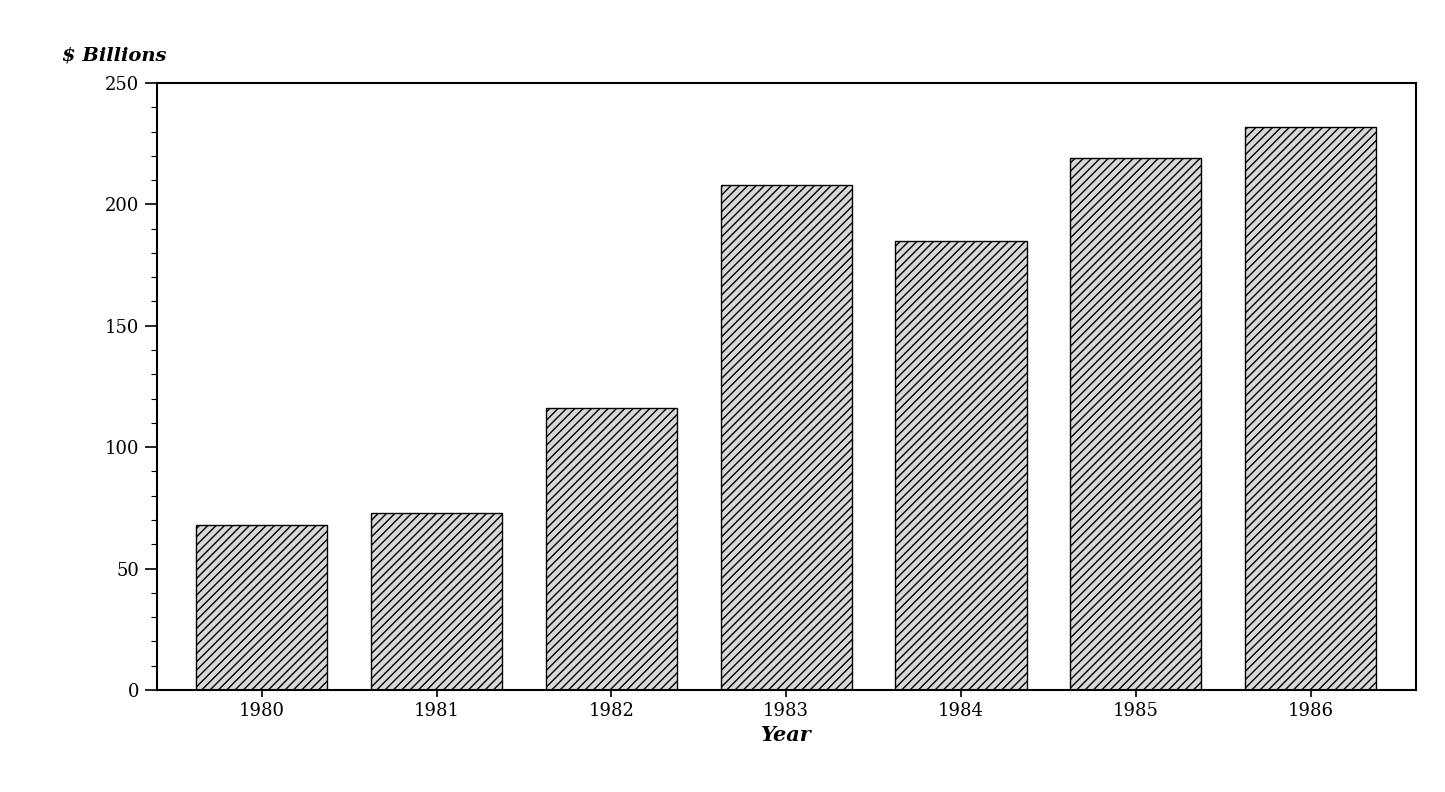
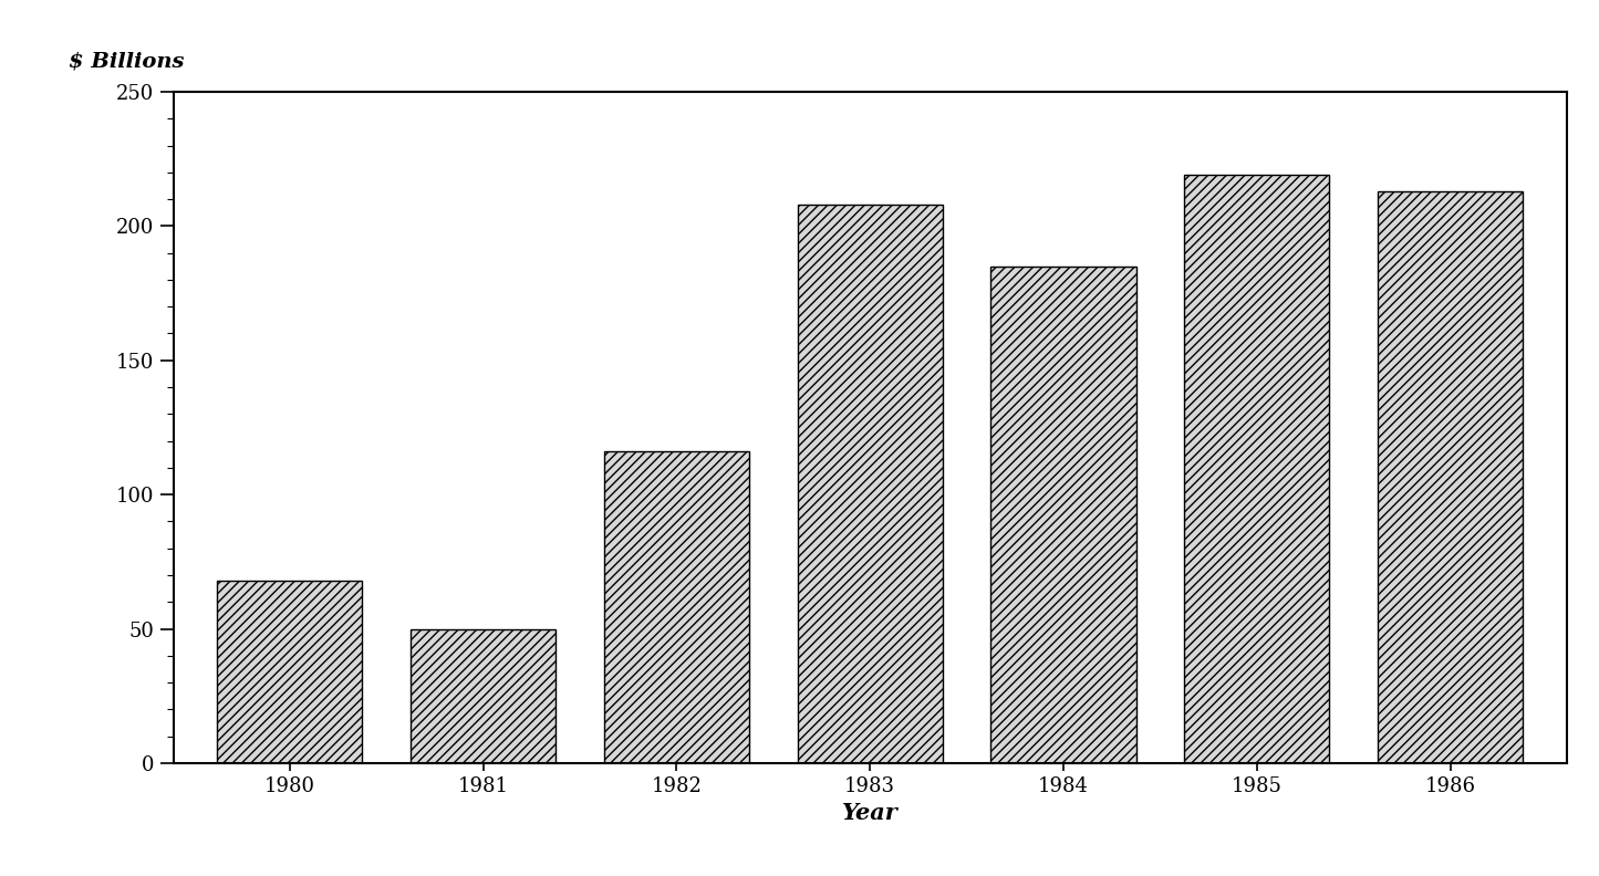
1981: 73 -> 50
1986: 232 -> 213
